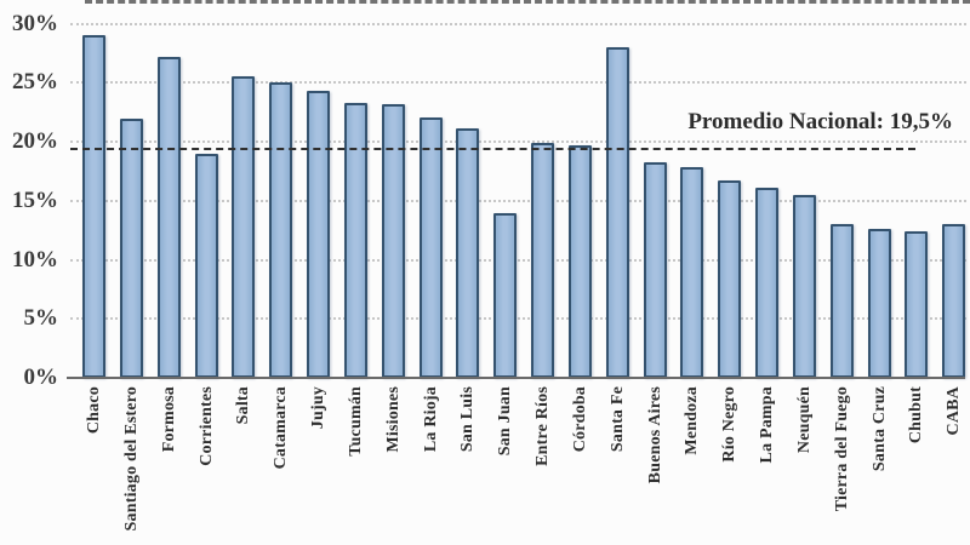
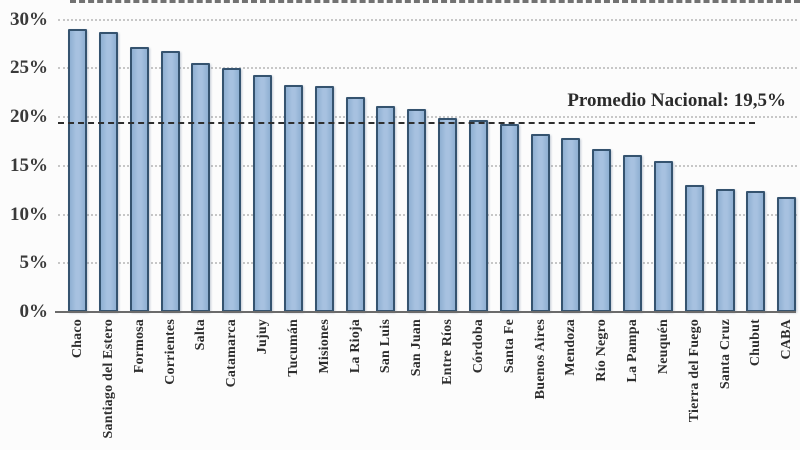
Santiago del Estero: 22% -> 29%
Corrientes: 19% -> 27%
San Juan: 14% -> 21%
Santa Fe: 28% -> 19%
CABA: 13% -> 12%
